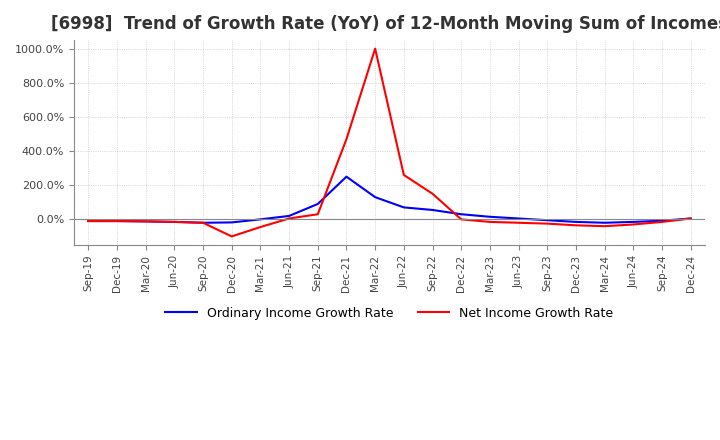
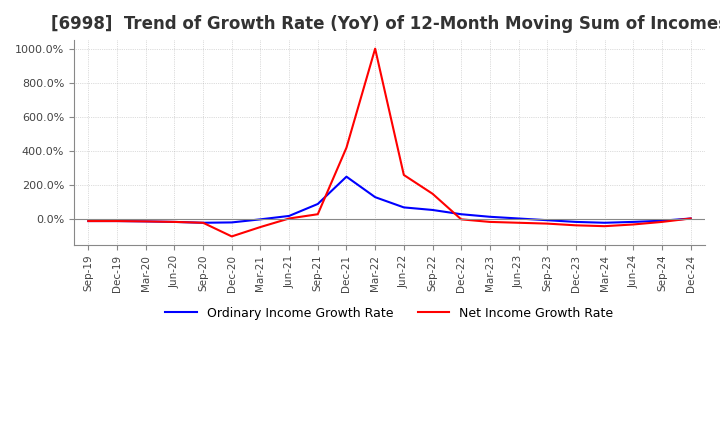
Net Income Growth Rate/Dec-21: 470% -> 420%
